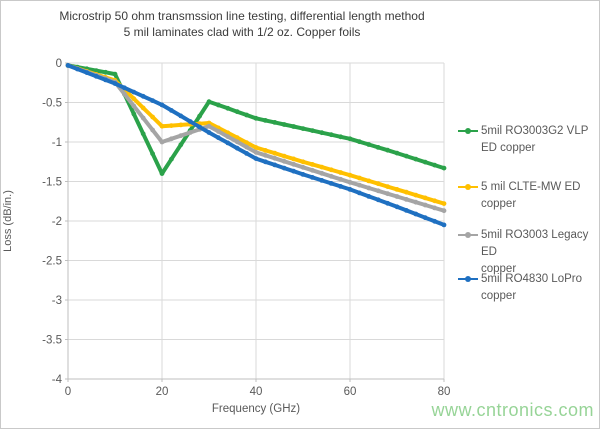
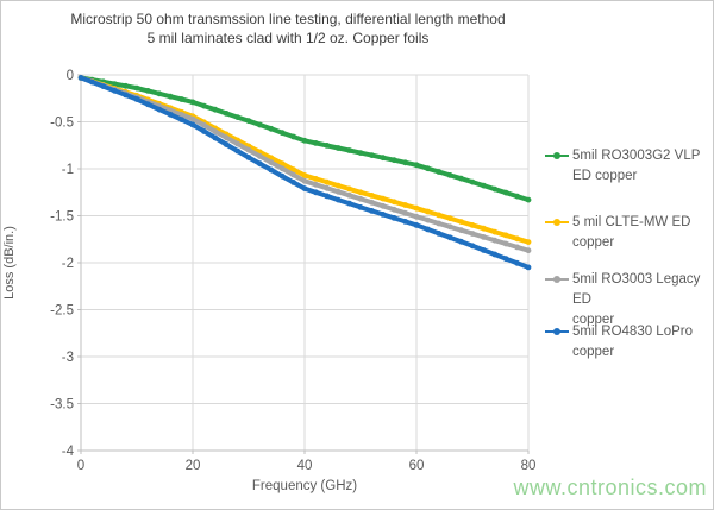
5mil RO3003G2 VLP ED copper/20: -1.4 -> -0.3
5 mil CLTE-MW ED copper/20: -0.8 -> -0.4
5mil RO3003 Legacy ED copper/20: -1.0 -> -0.5
